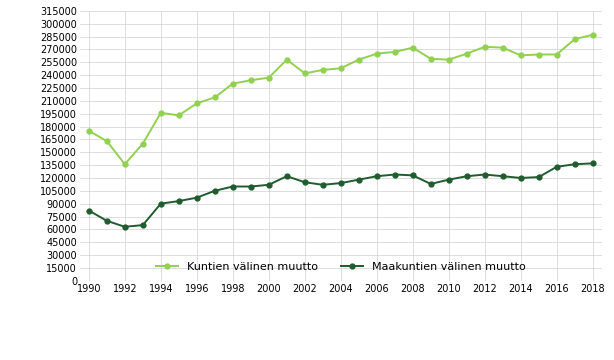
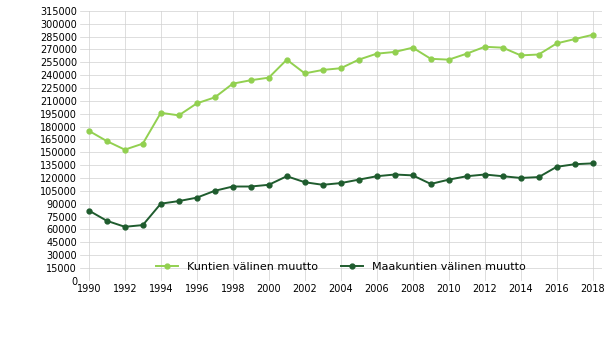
Kuntien välinen muutto/1992: 136000 -> 153000
Kuntien välinen muutto/2016: 264000 -> 277000
